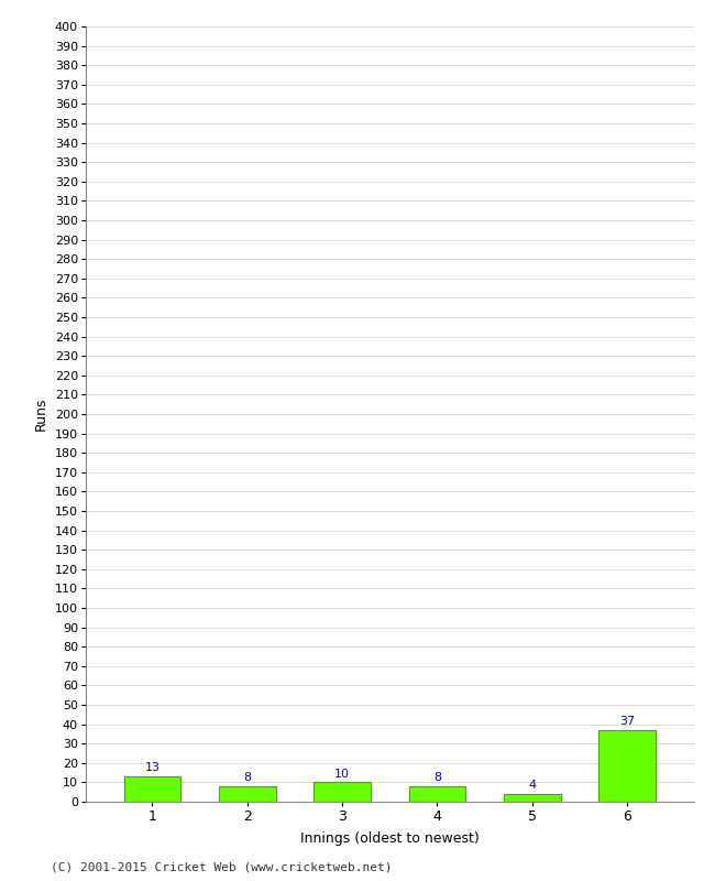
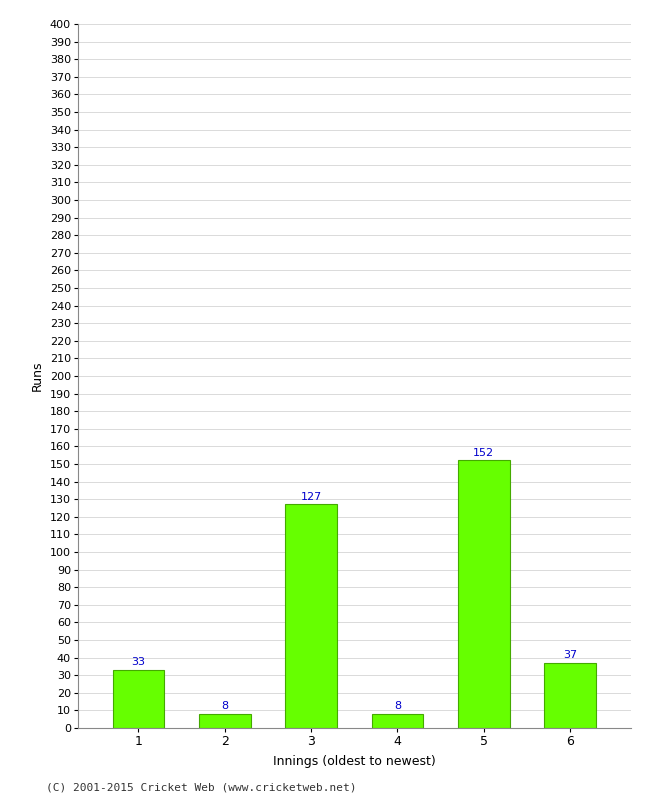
1: 13 -> 33
3: 10 -> 127
5: 4 -> 152
